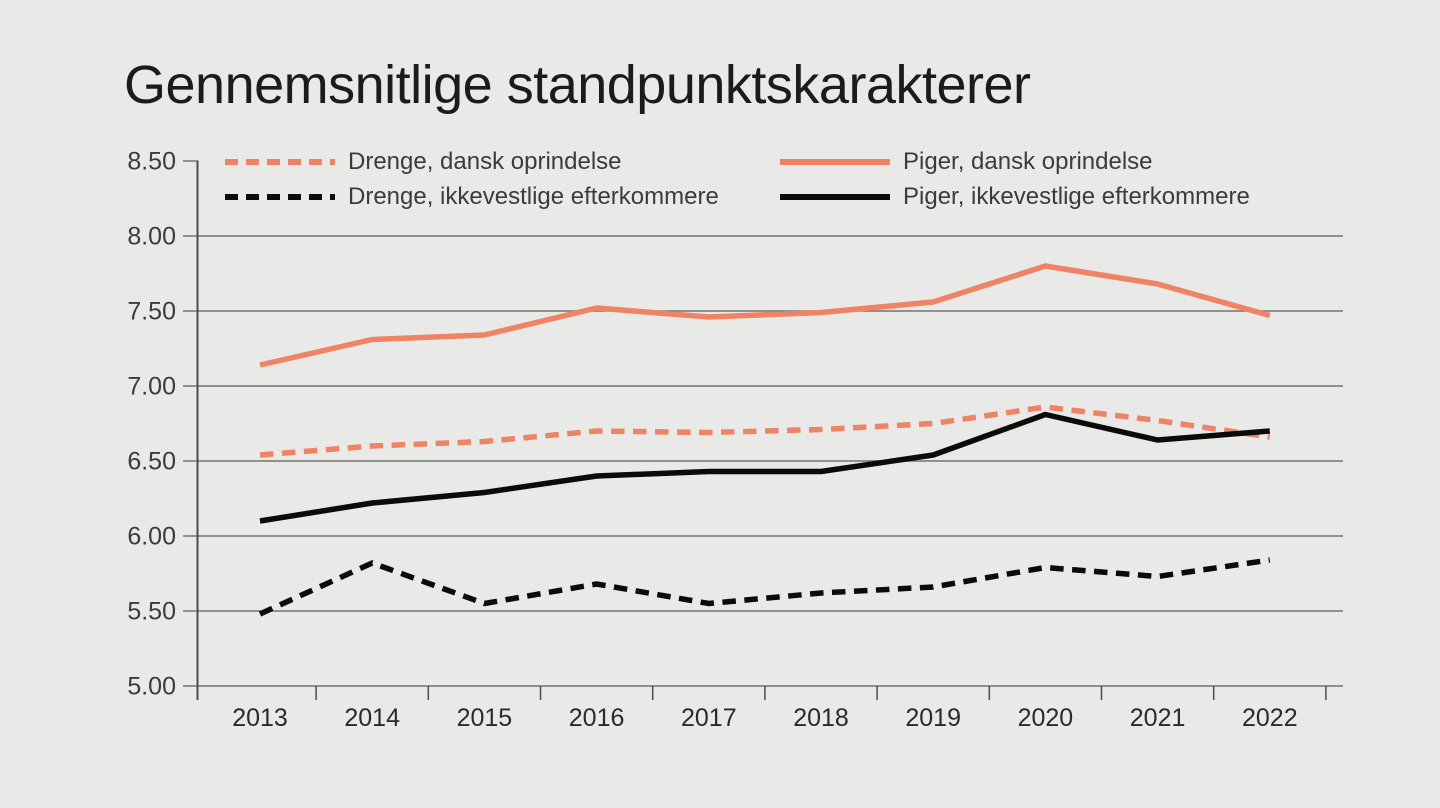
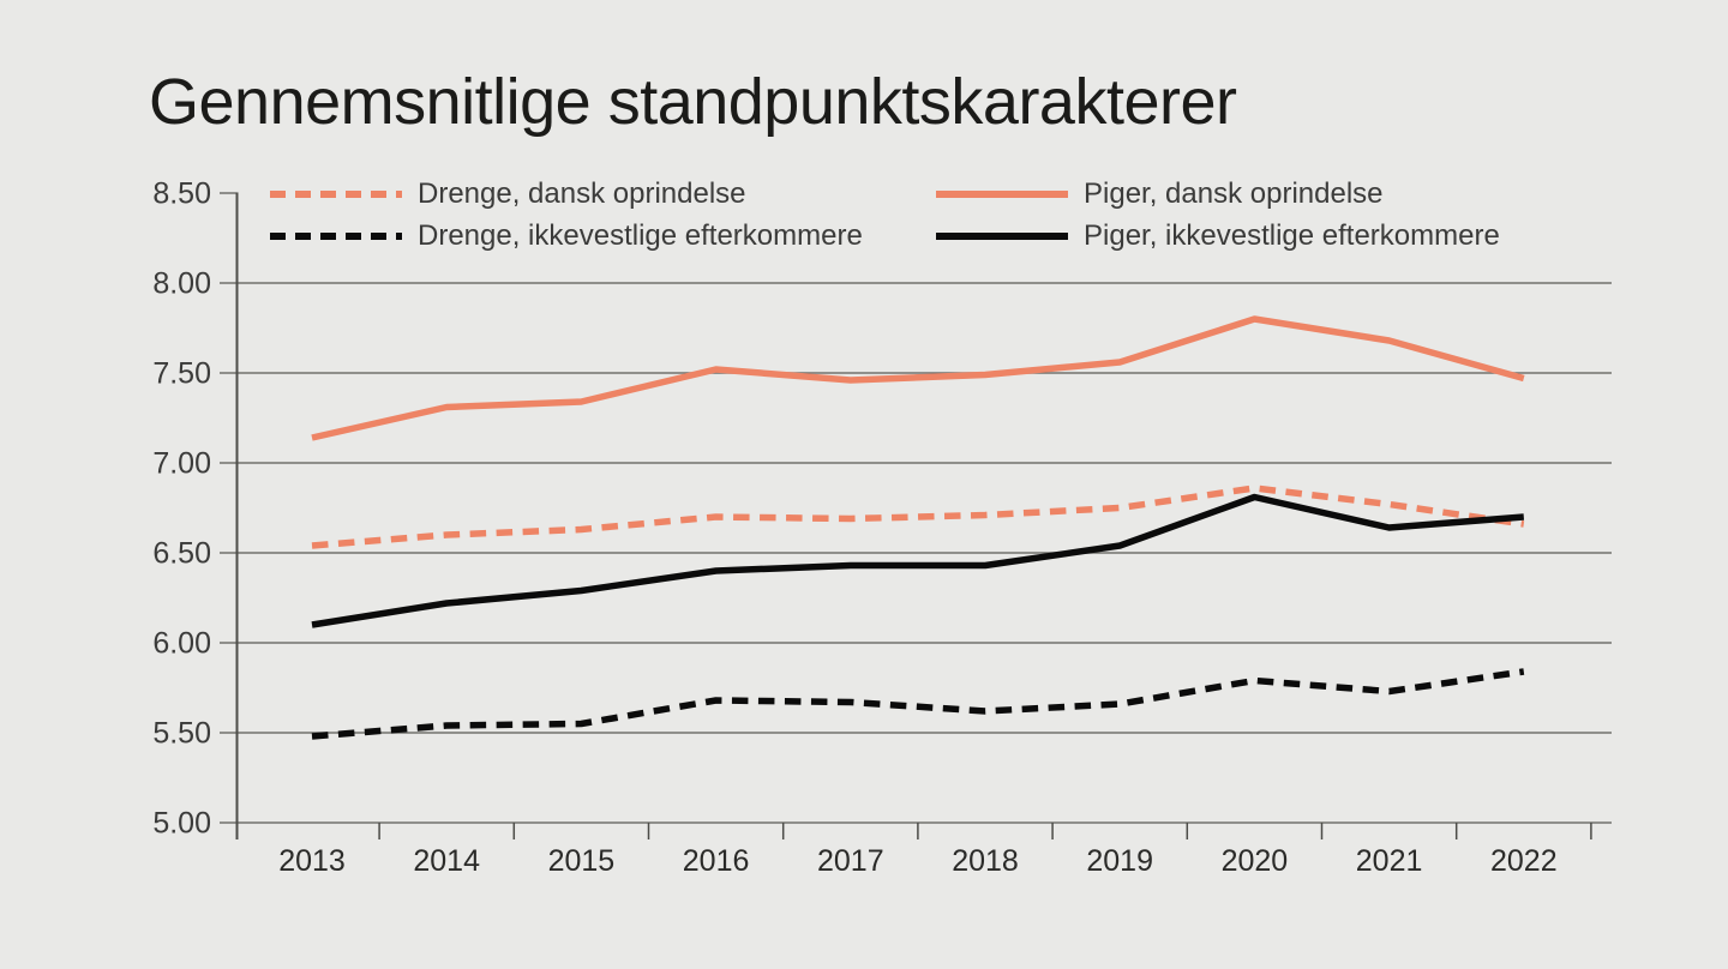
Drenge, ikkevestlige efterkommere/2014: 5.82 -> 5.54
Drenge, ikkevestlige efterkommere/2017: 5.55 -> 5.67
